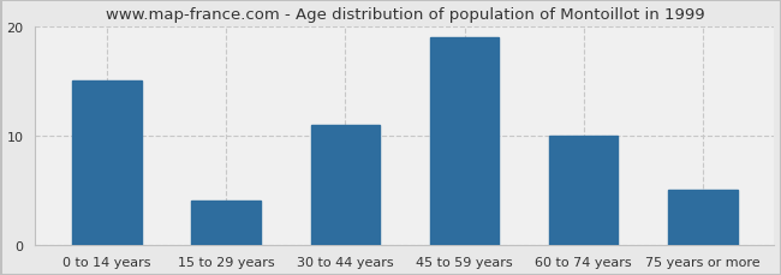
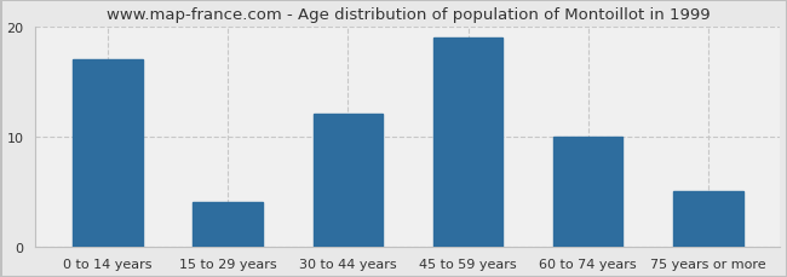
0 to 14 years: 15 -> 17
30 to 44 years: 11 -> 12
